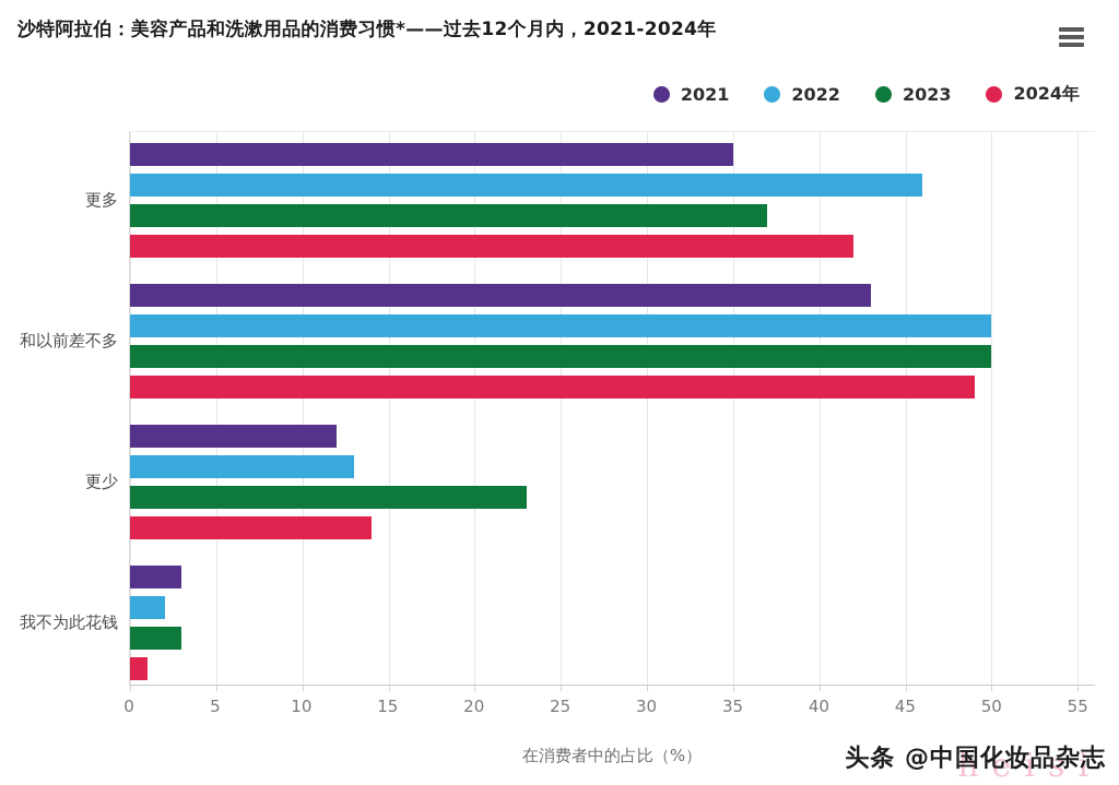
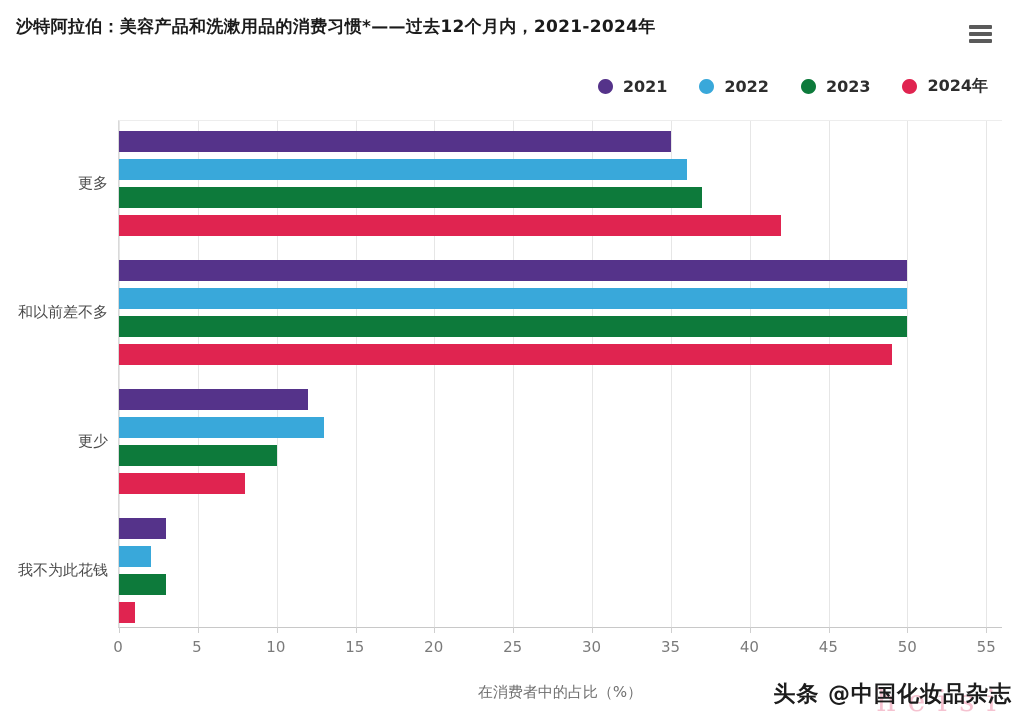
2022/更多: 46 -> 36
2021/和以前差不多: 43 -> 50
2023/更少: 23 -> 10
2024年/更少: 14 -> 8
